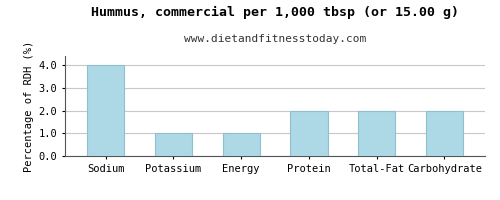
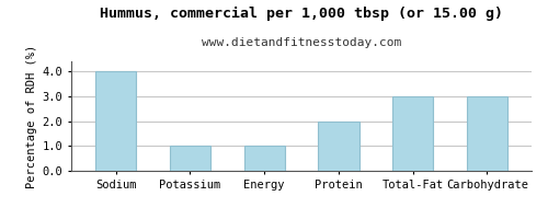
Total-Fat: 2 -> 3
Carbohydrate: 2 -> 3
